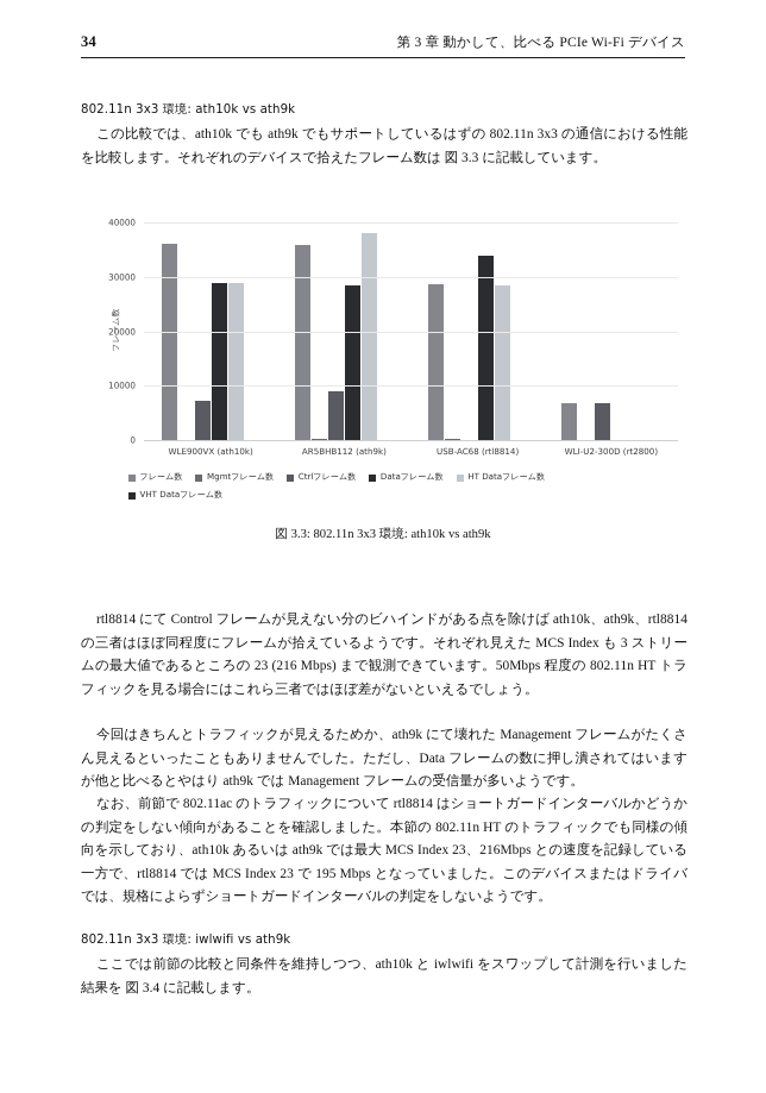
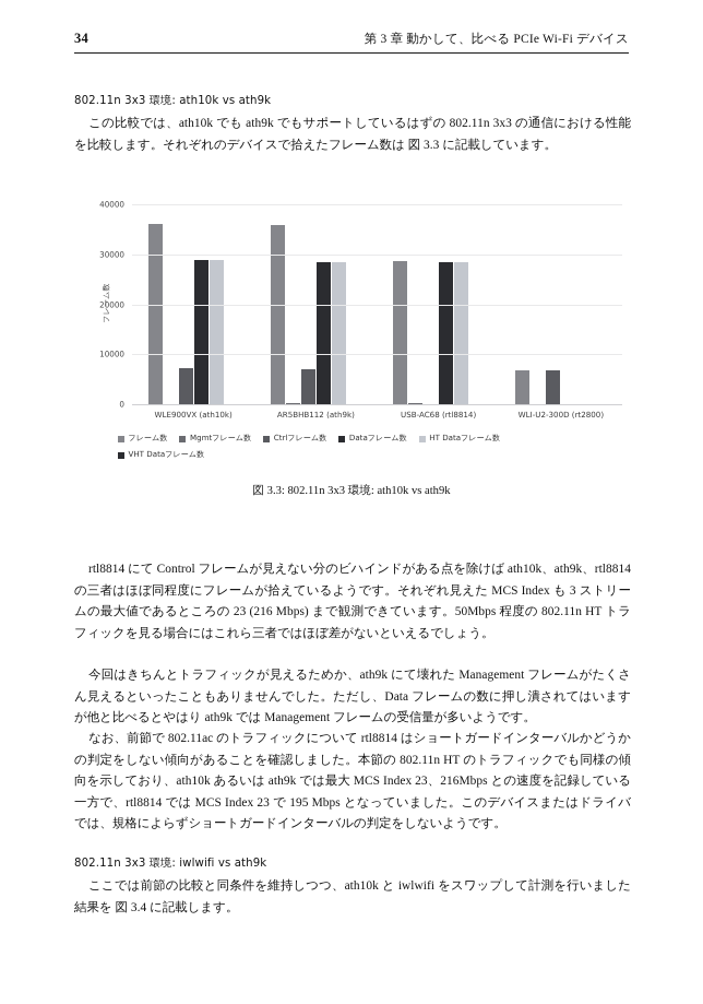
Ctrlフレーム数/AR5BHB112 (ath9k): 9000 -> 7000
HT Dataフレーム数/AR5BHB112 (ath9k): 38000 -> 28000
Dataフレーム数/USB-AC68 (rtl8814): 34000 -> 28000
